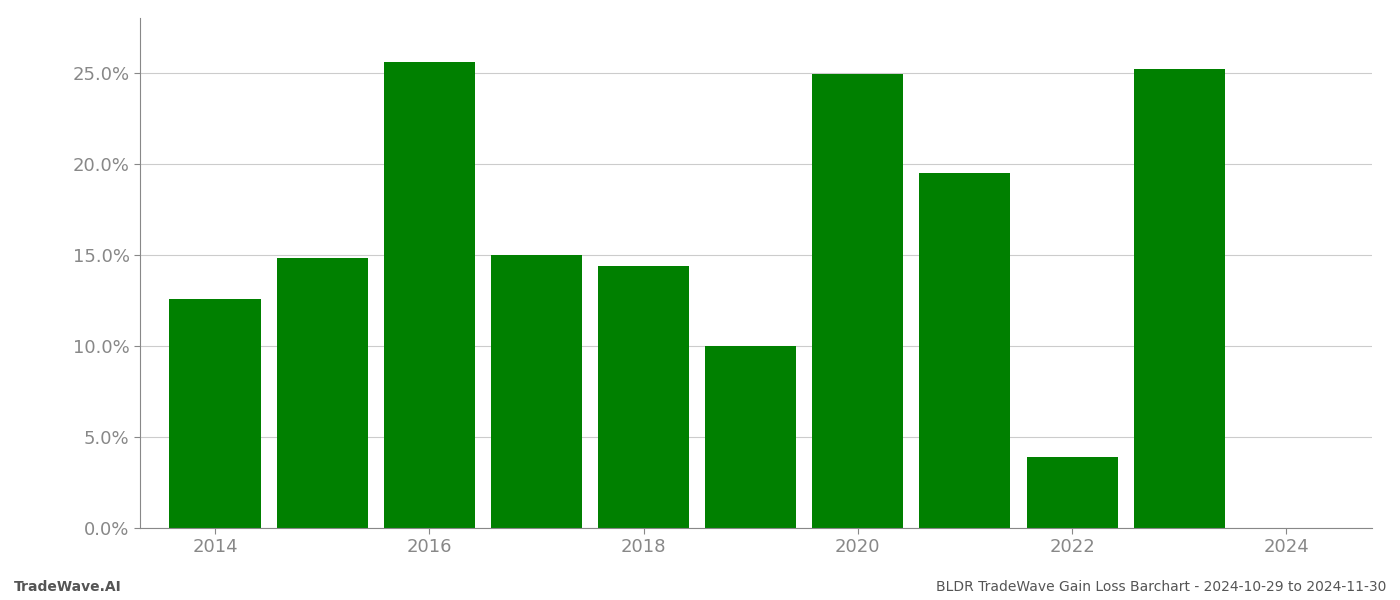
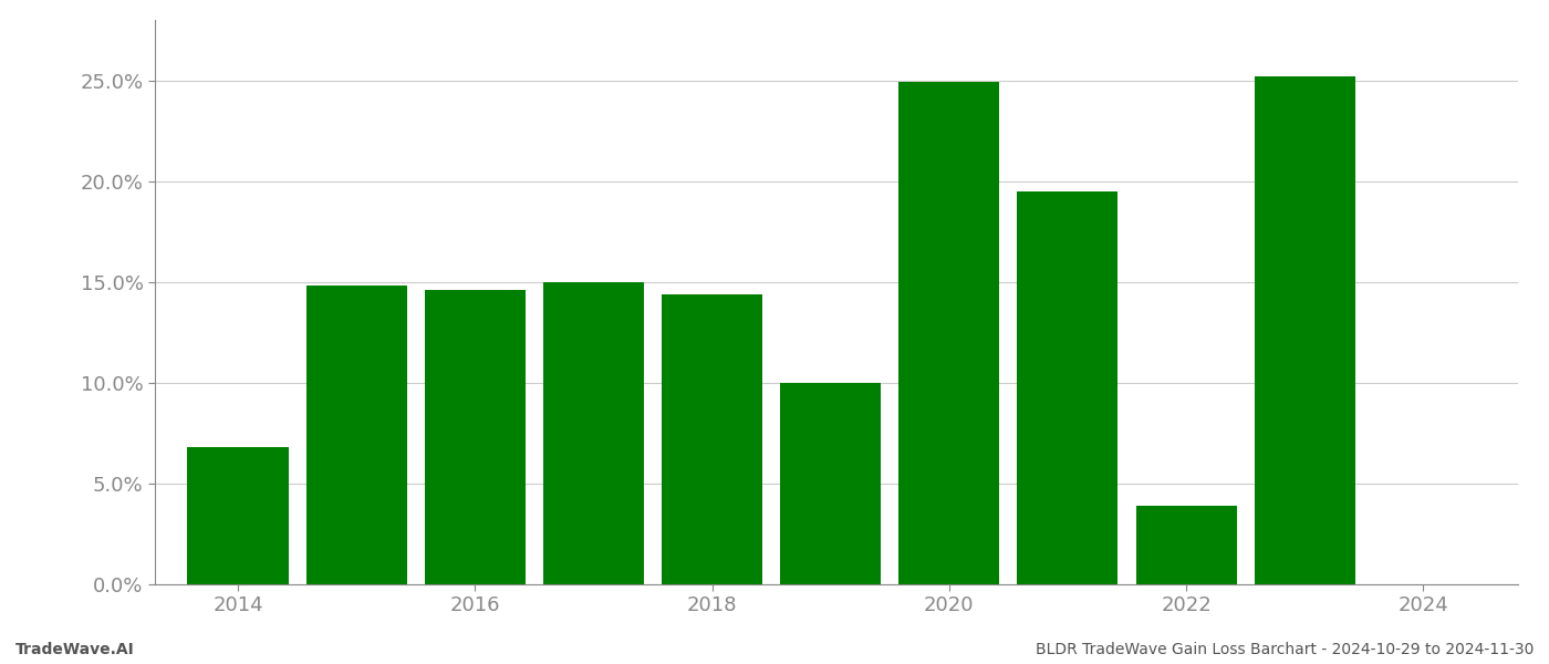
2014: 12.6% -> 6.8%
2016: 25.6% -> 14.6%
